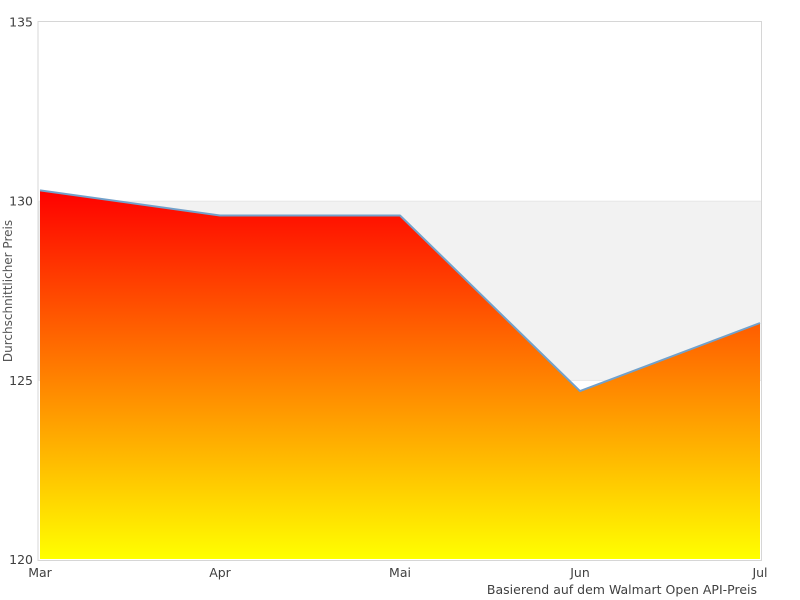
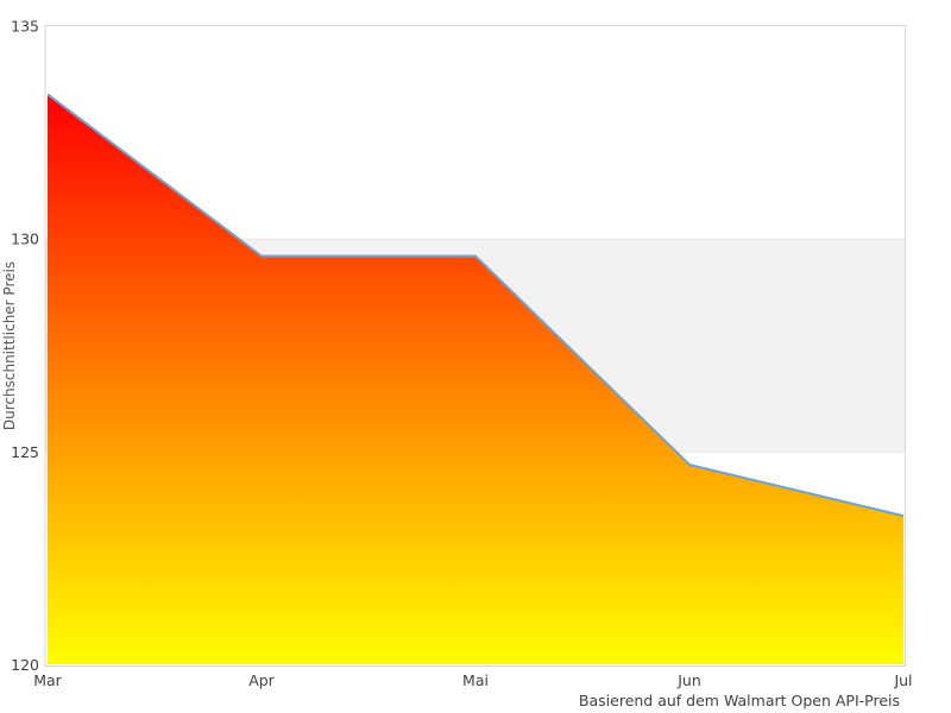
Mar: 130.3 -> 133.4
Jul: 126.6 -> 123.5
